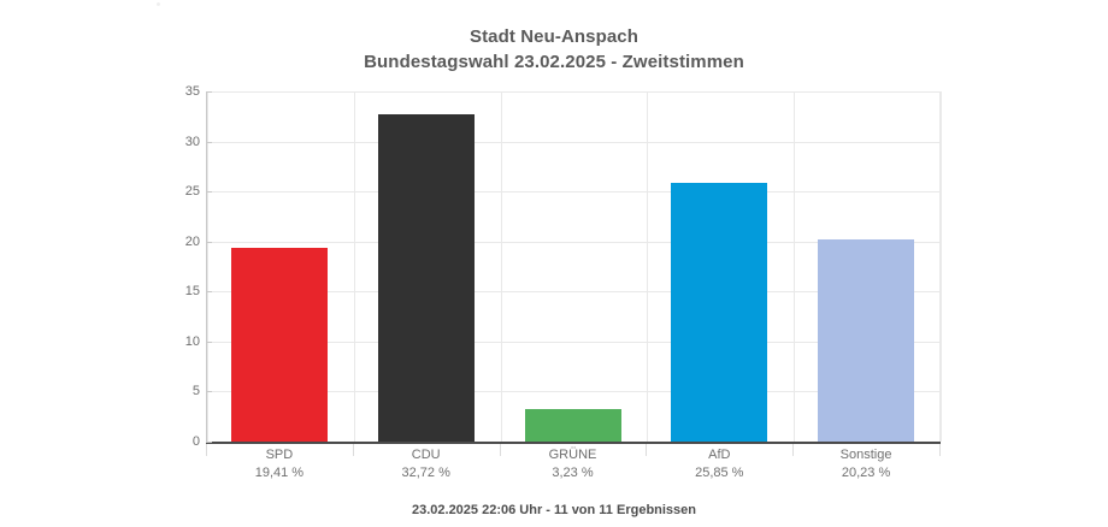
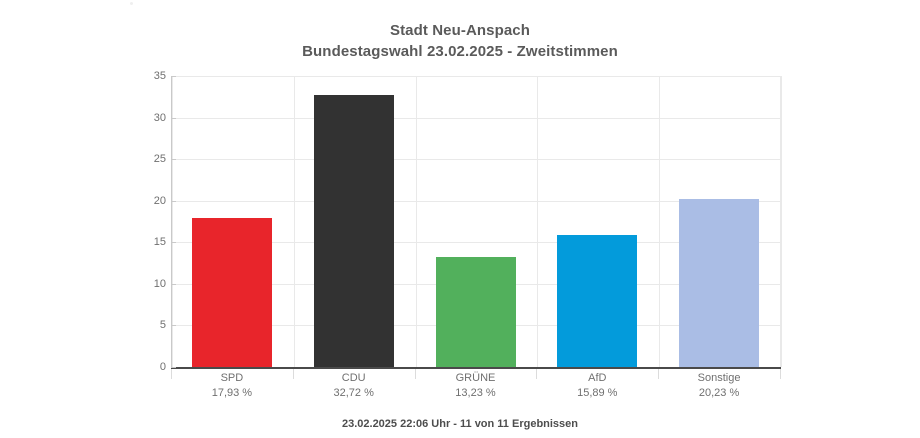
SPD: 19,41 -> 17,93
GRÜNE: 3,23 -> 13,23
AfD: 25,85 -> 15,89
